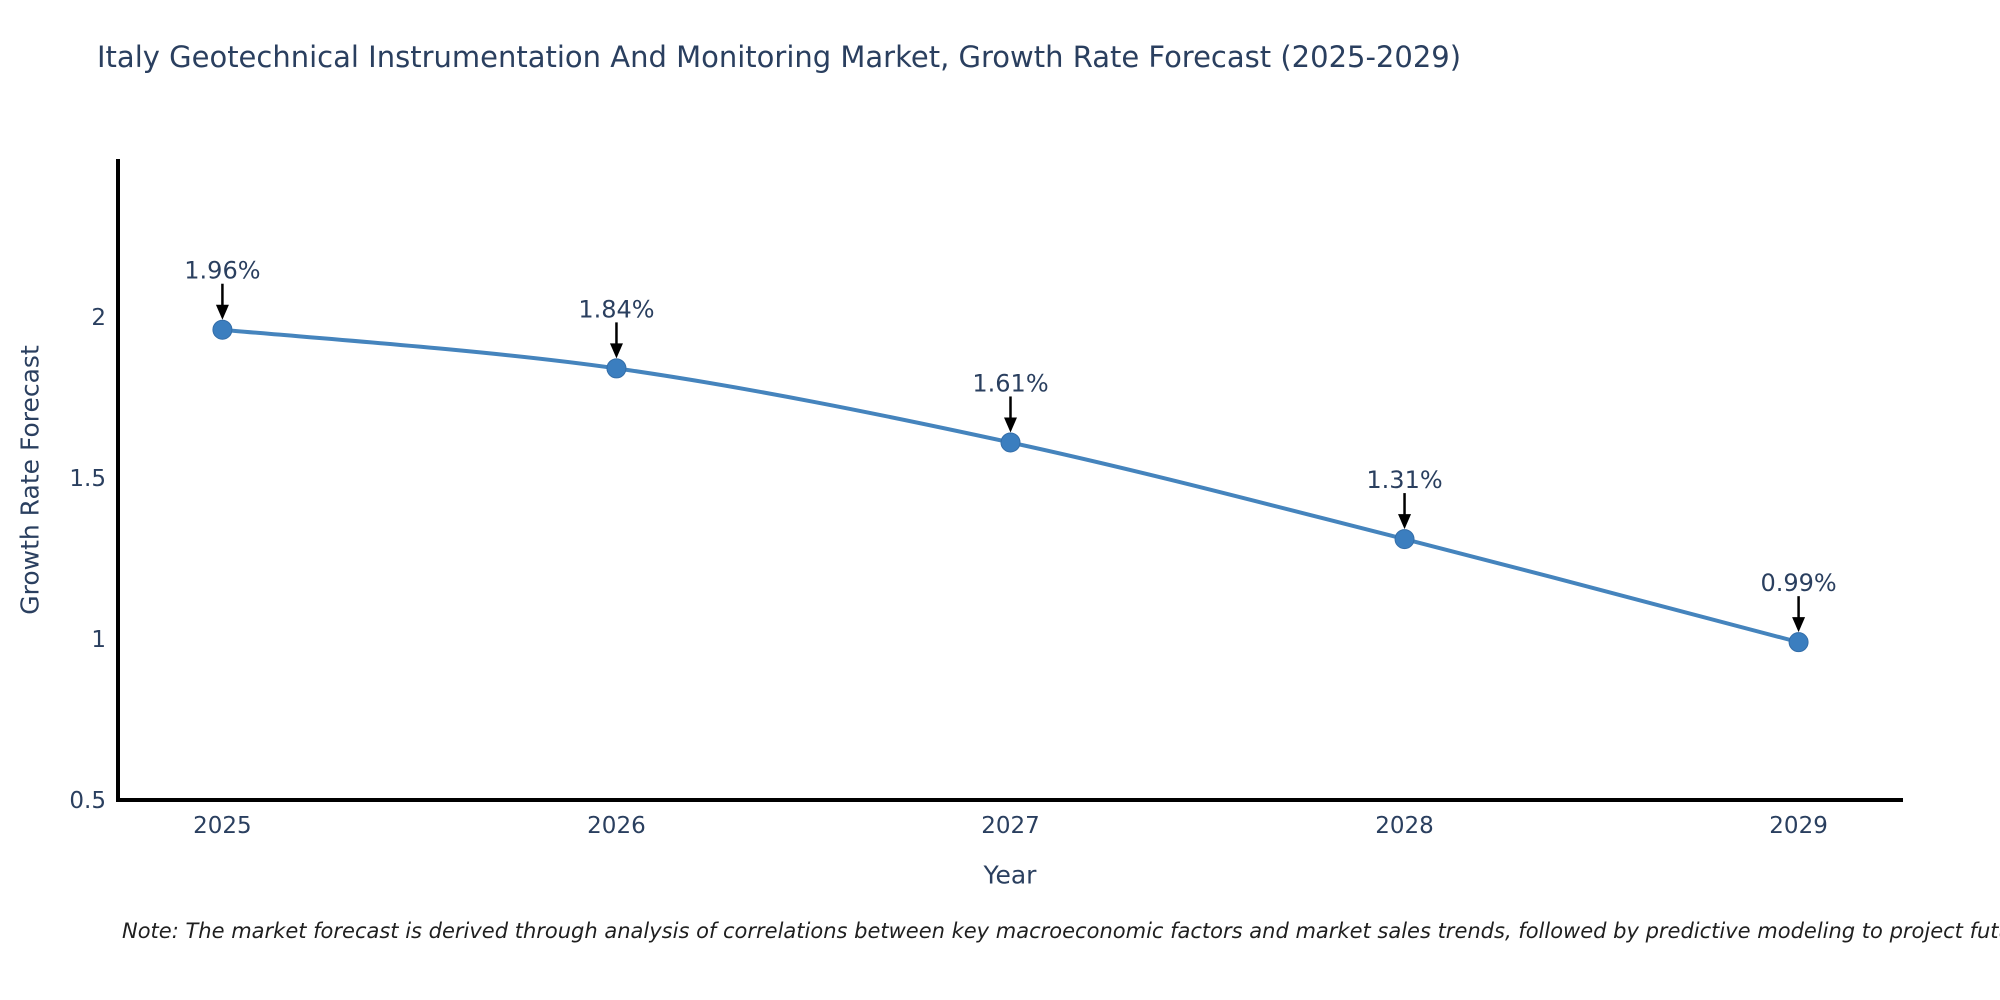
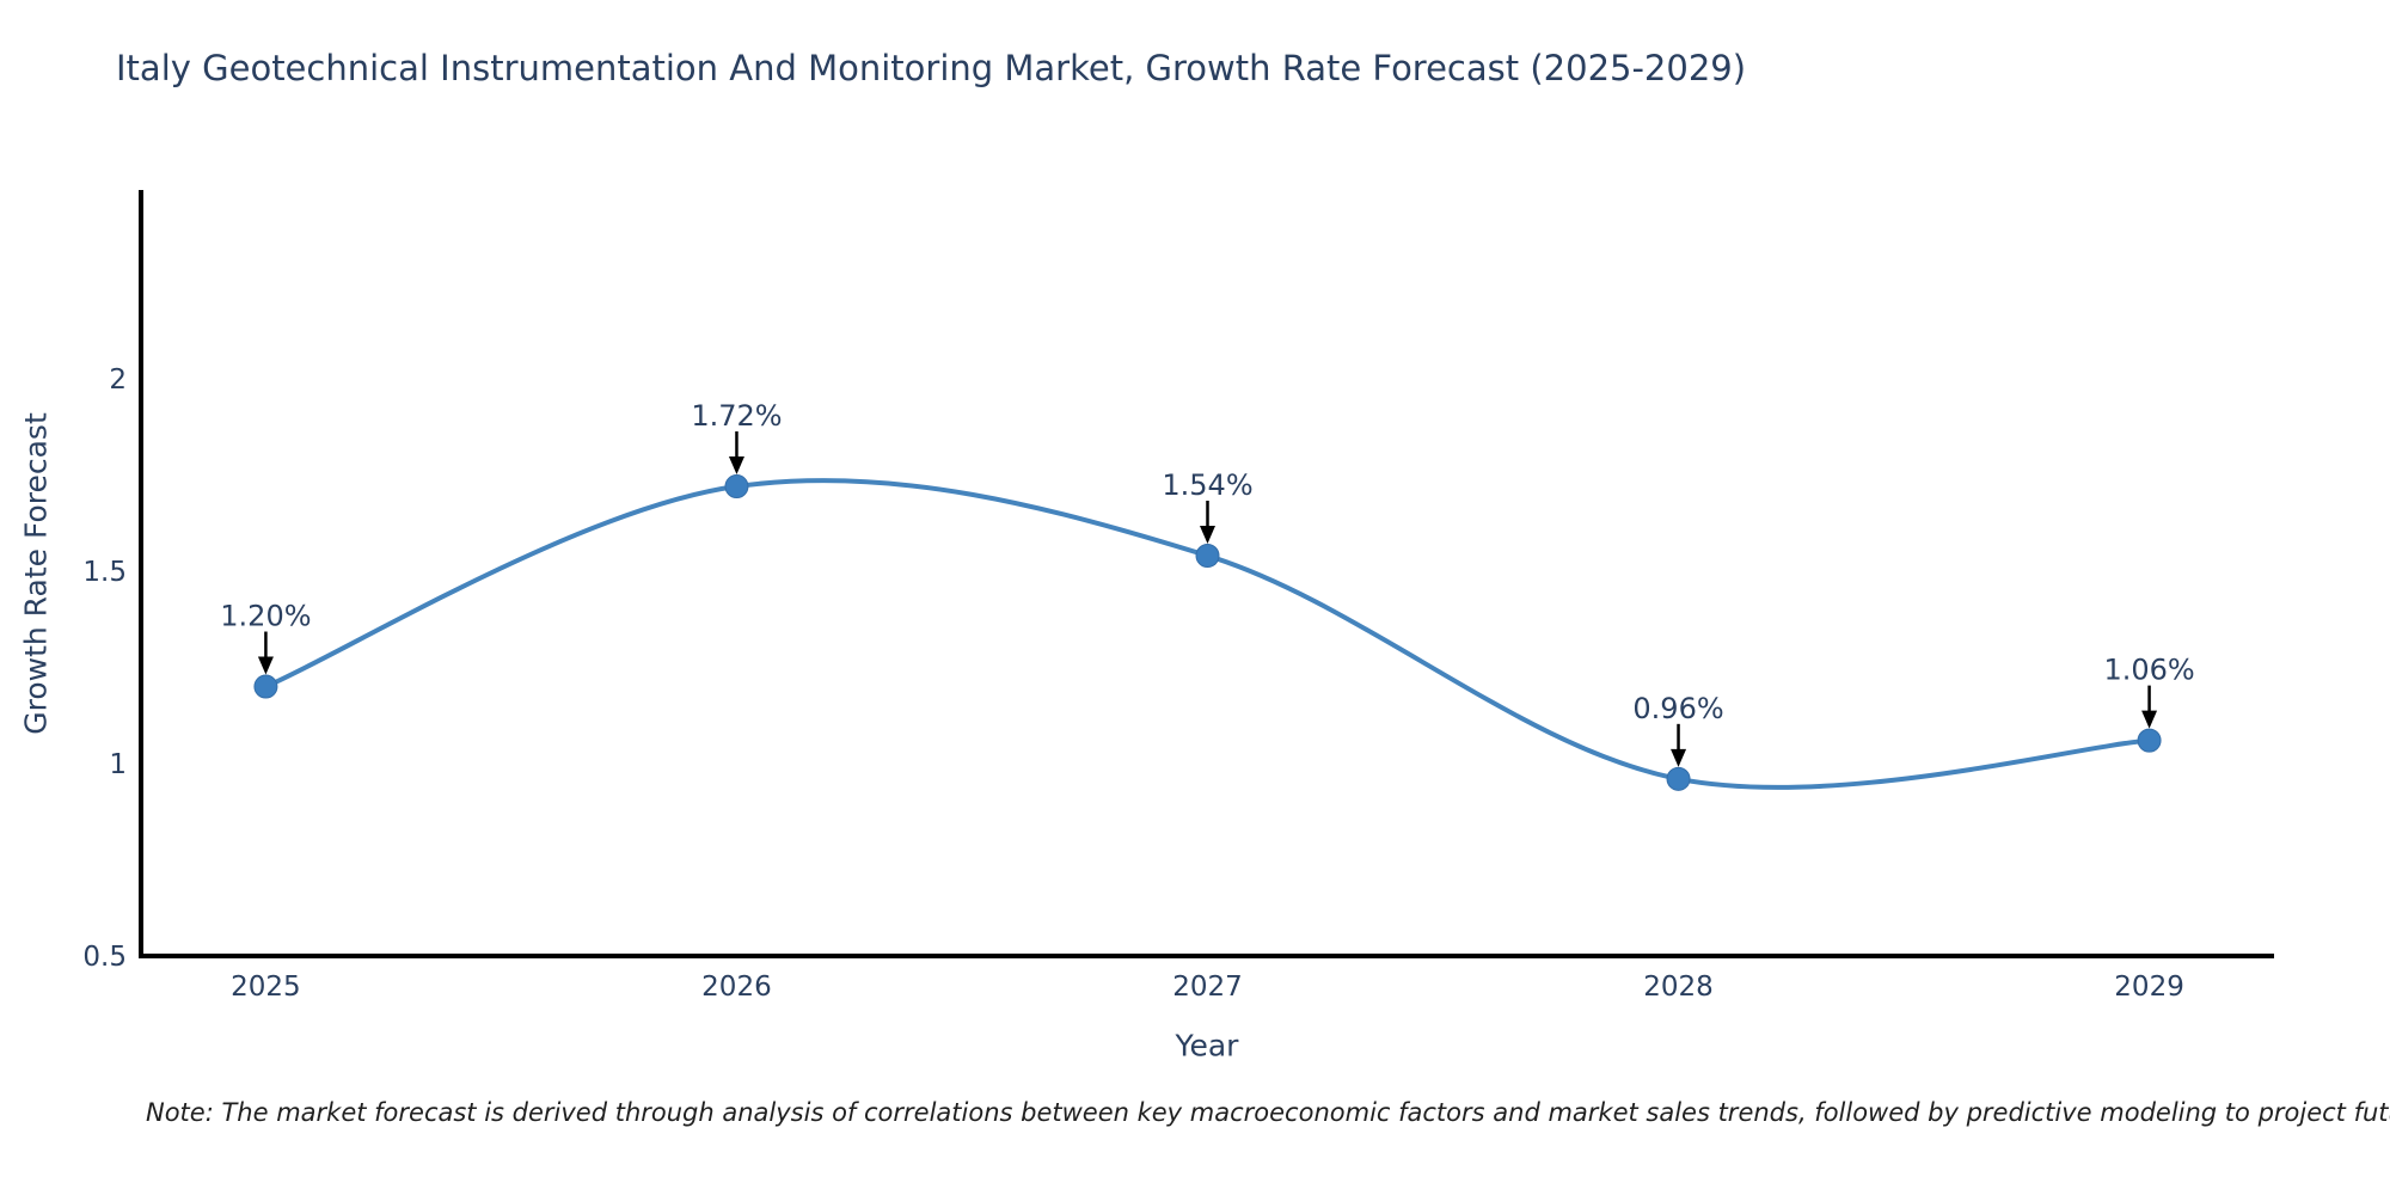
2025: 1.96% -> 1.20%
2026: 1.84% -> 1.72%
2027: 1.61% -> 1.54%
2028: 1.31% -> 0.96%
2029: 0.99% -> 1.06%
